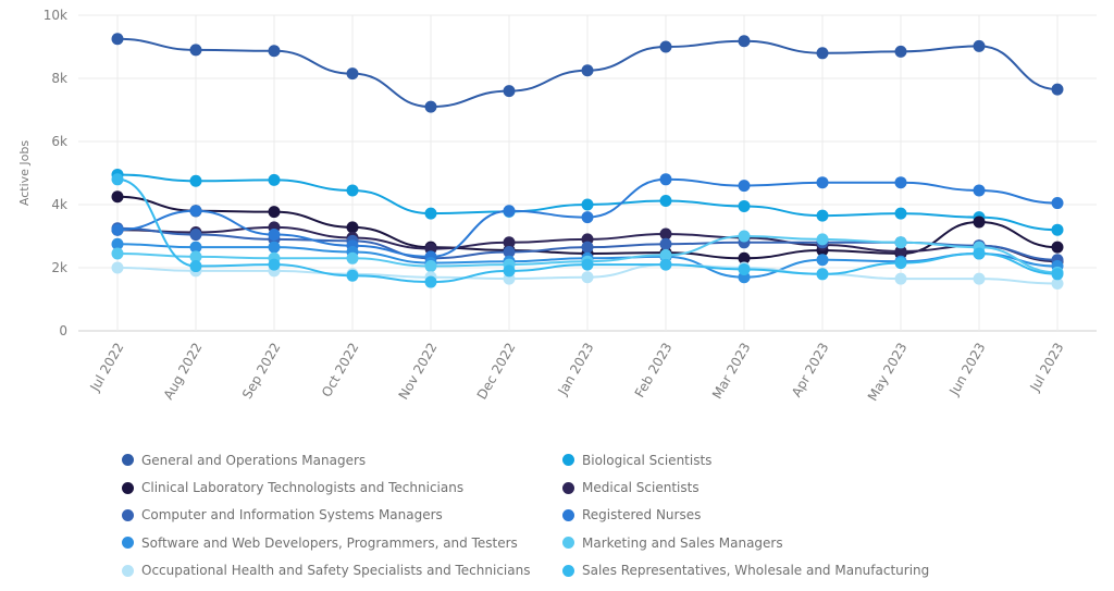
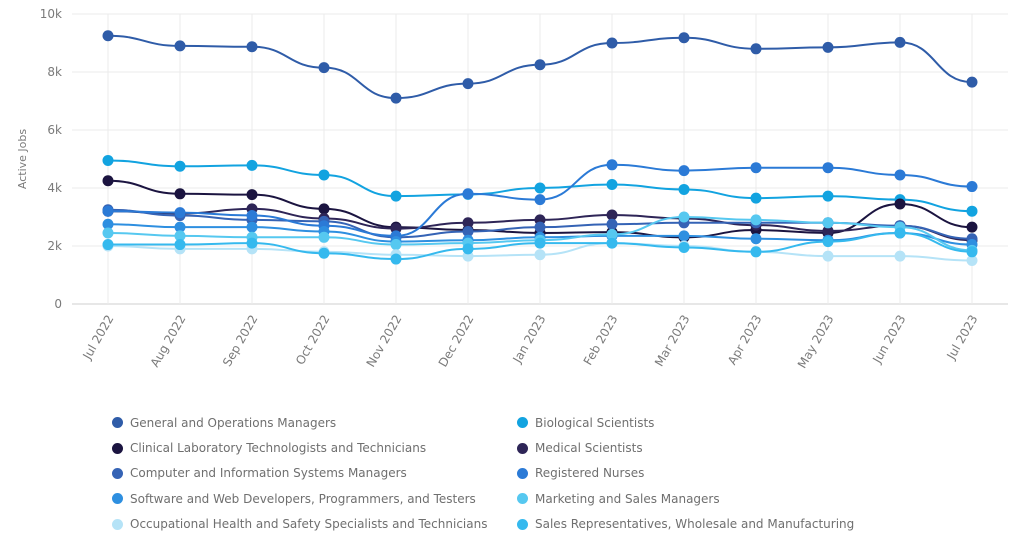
Sales Representatives, Wholesale and Manufacturing/Jul 2022: 4.8k -> 2.0k
Registered Nurses/Aug 2022: 3.8k -> 3.2k
Software and Web Developers, Programmers, and Testers/Mar 2023: 1.7k -> 2.4k
